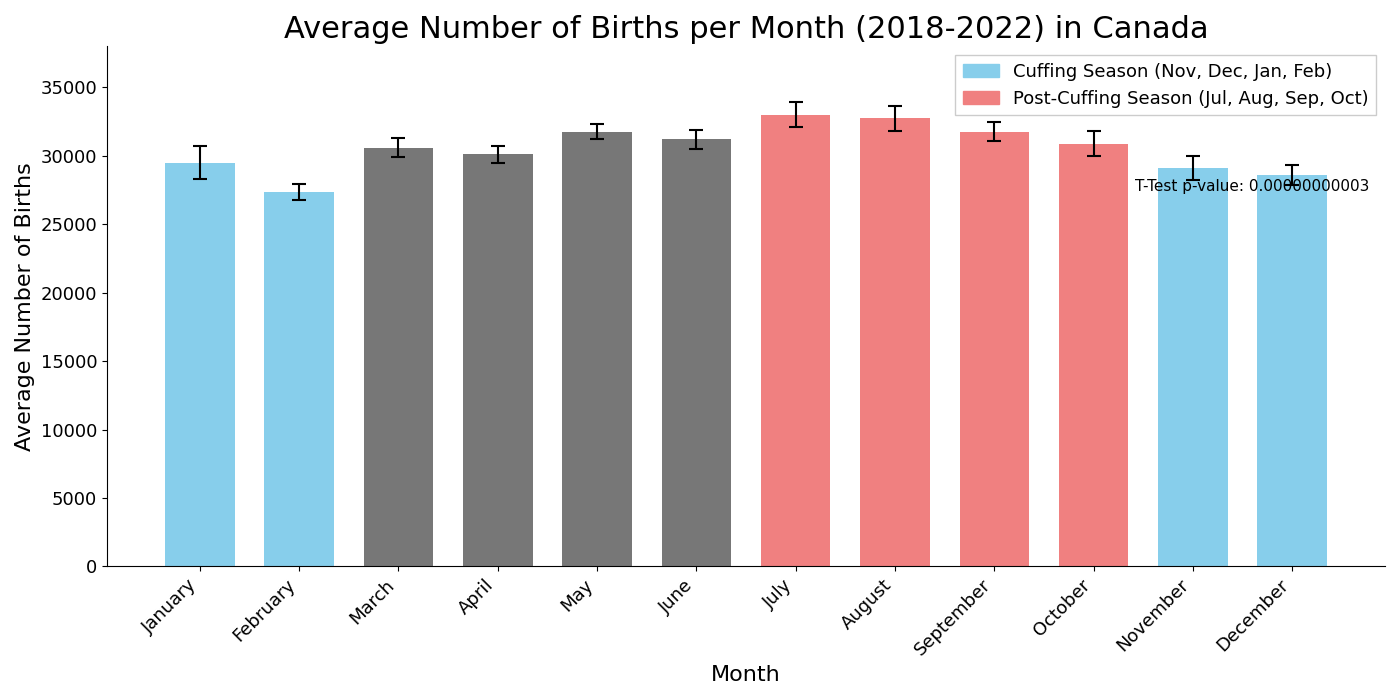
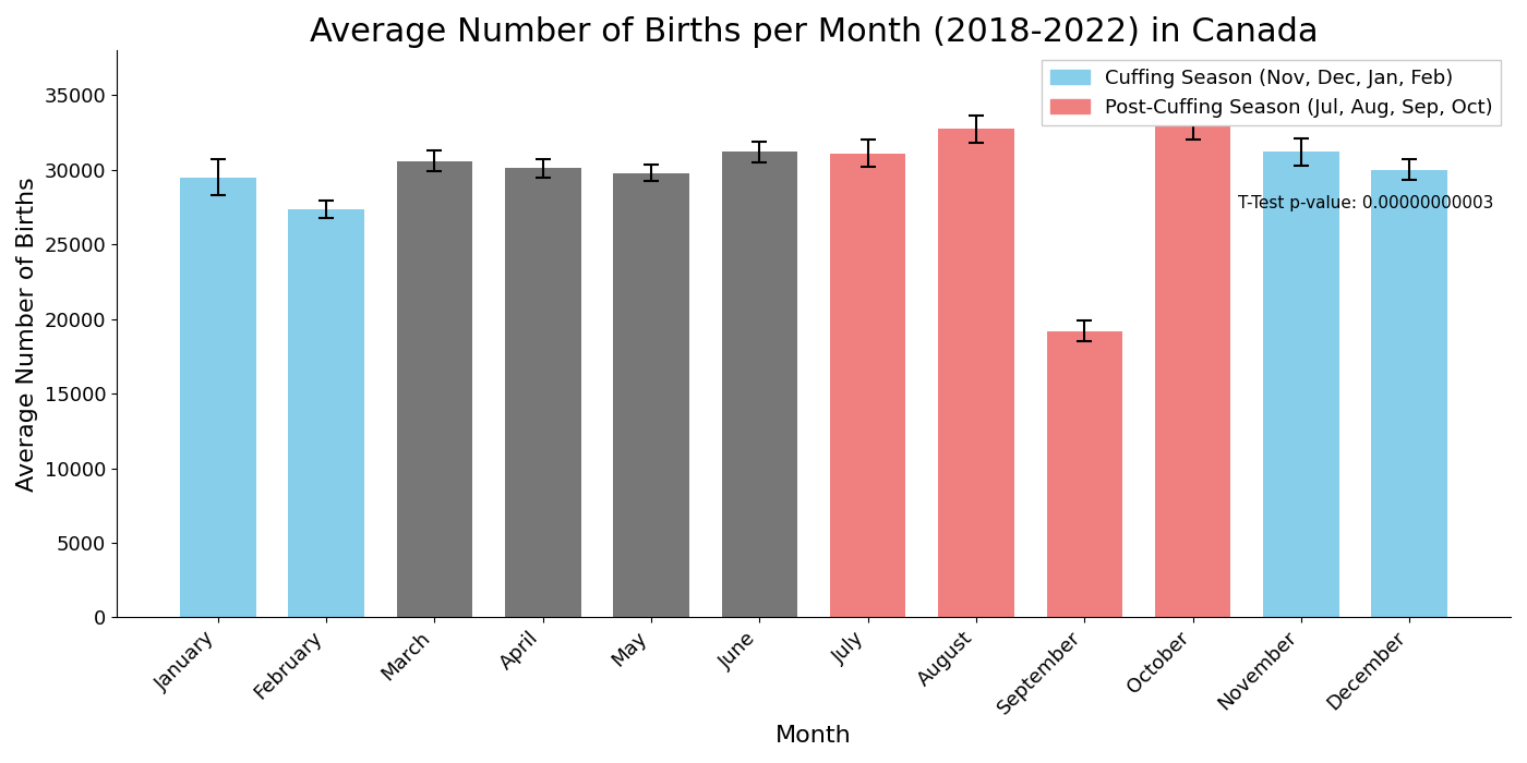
May: 31800 -> 29800
July: 33000 -> 31100
September: 31800 -> 19200
October: 30900 -> 32900
November: 29100 -> 31200
December: 28600 -> 30000
